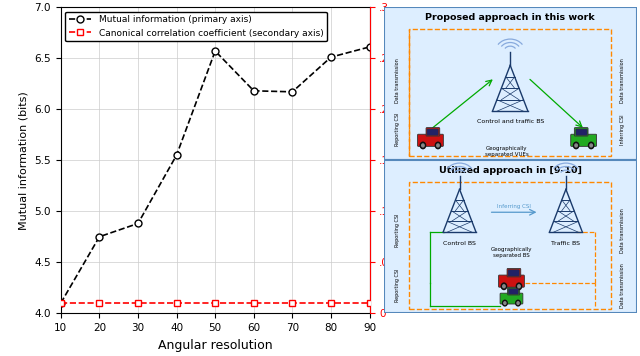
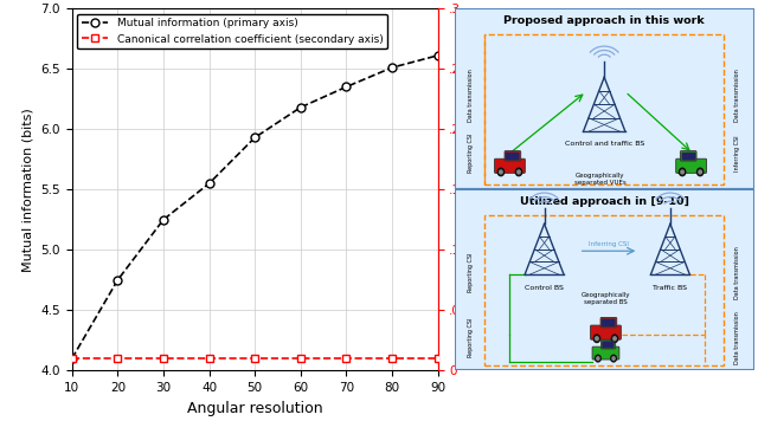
Mutual information (primary axis)/30: 4.88 -> 5.25
Mutual information (primary axis)/50: 6.57 -> 5.93
Mutual information (primary axis)/70: 6.17 -> 6.35
